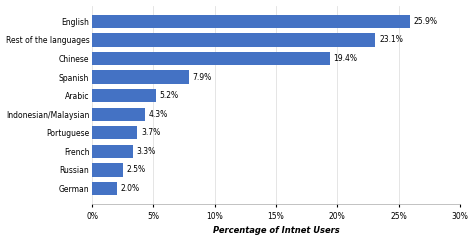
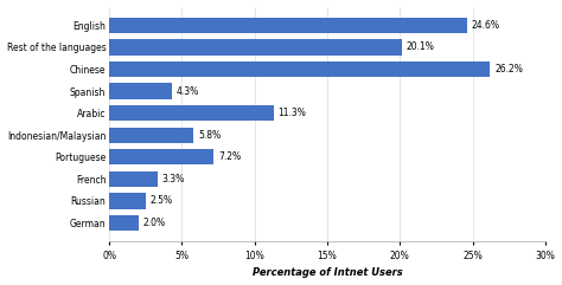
English: 25.9% -> 24.6%
Rest of the languages: 23.1% -> 20.1%
Chinese: 19.4% -> 26.2%
Spanish: 7.9% -> 4.3%
Arabic: 5.2% -> 11.3%
Indonesian/Malaysian: 4.3% -> 5.8%
Portuguese: 3.7% -> 7.2%
